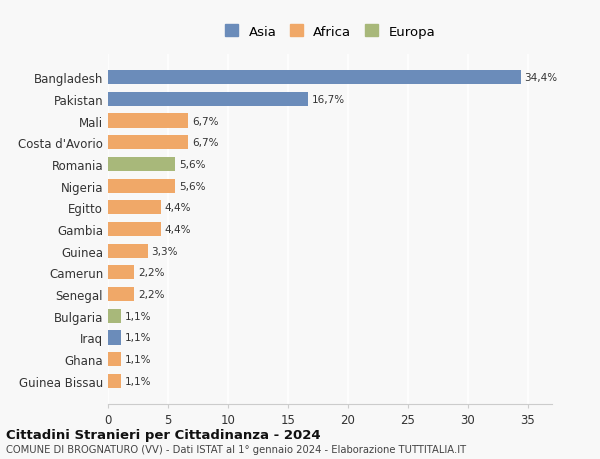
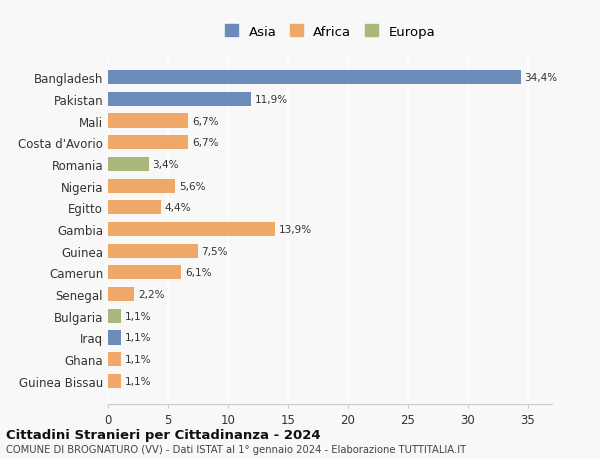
Pakistan: 16,7% -> 11,9%
Romania: 5,6% -> 3,4%
Gambia: 4,4% -> 13,9%
Guinea: 3,3% -> 7,5%
Camerun: 2,2% -> 6,1%
